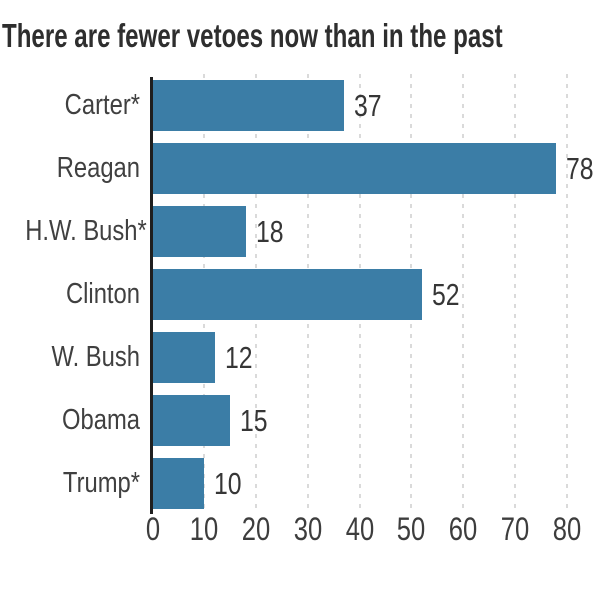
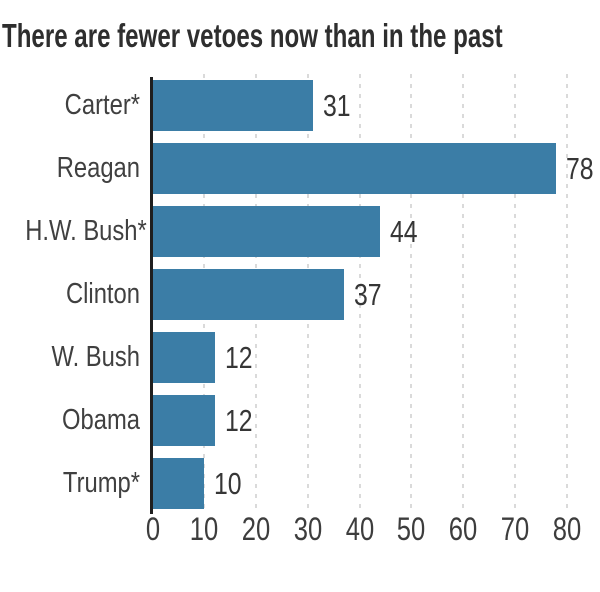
Carter*: 37 -> 31
H.W. Bush*: 18 -> 44
Clinton: 52 -> 37
Obama: 15 -> 12
